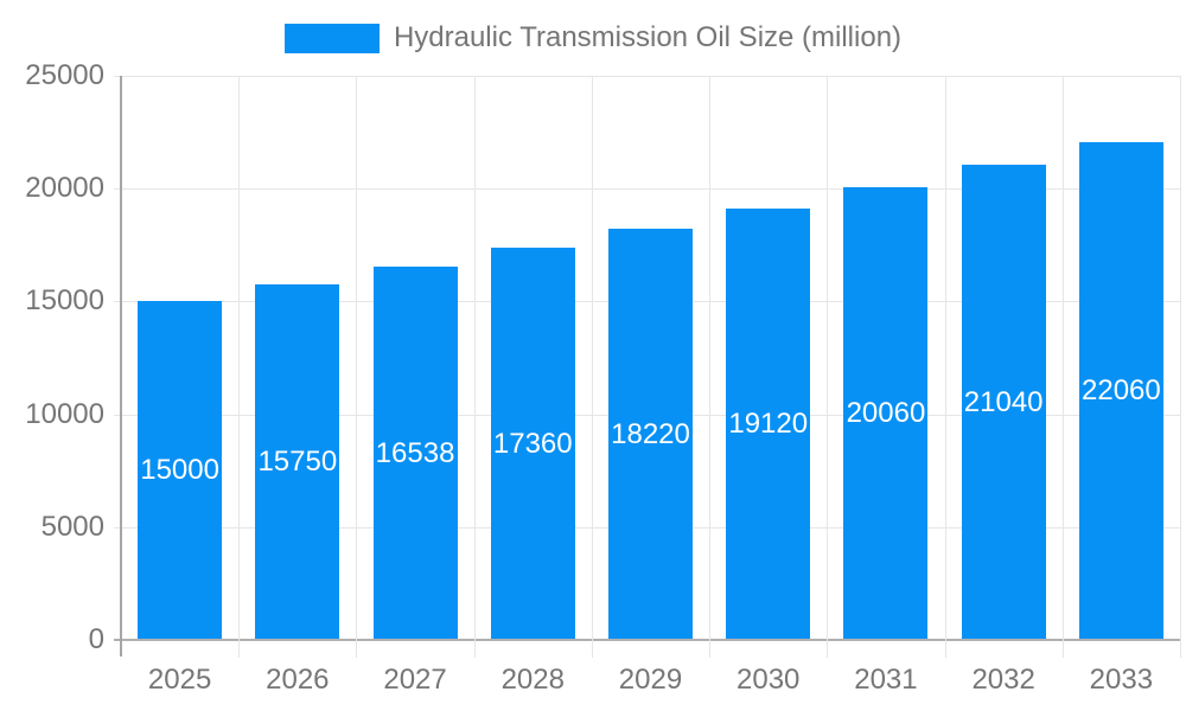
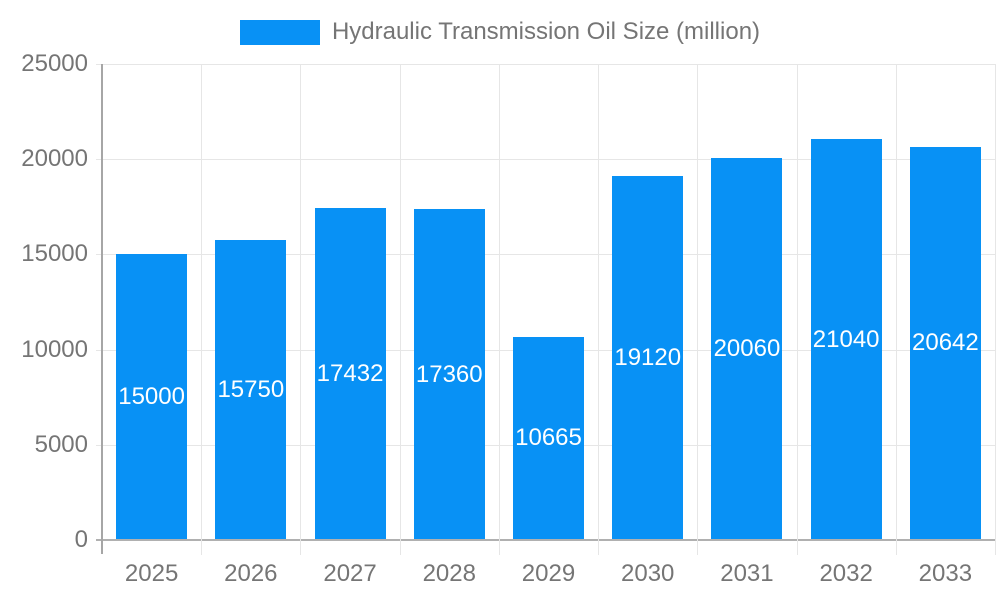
2027: 16538 -> 17432
2029: 18220 -> 10665
2033: 22060 -> 20642
